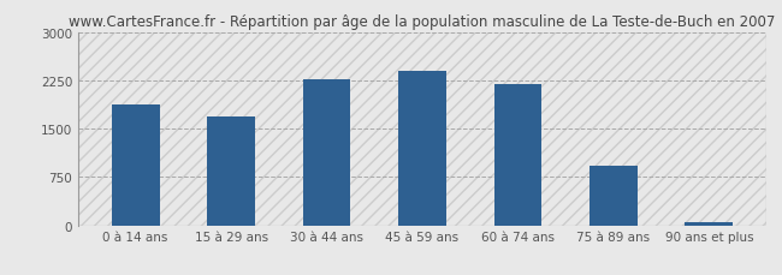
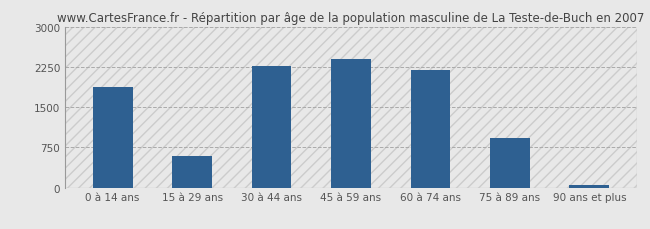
15 à 29 ans: 1680 -> 580
